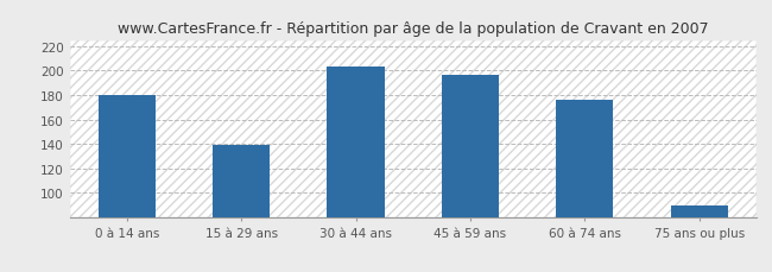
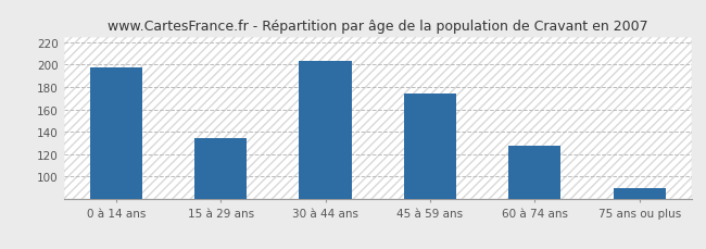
0 à 14 ans: 180 -> 197
15 à 29 ans: 139 -> 134
45 à 59 ans: 196 -> 174
60 à 74 ans: 176 -> 128
